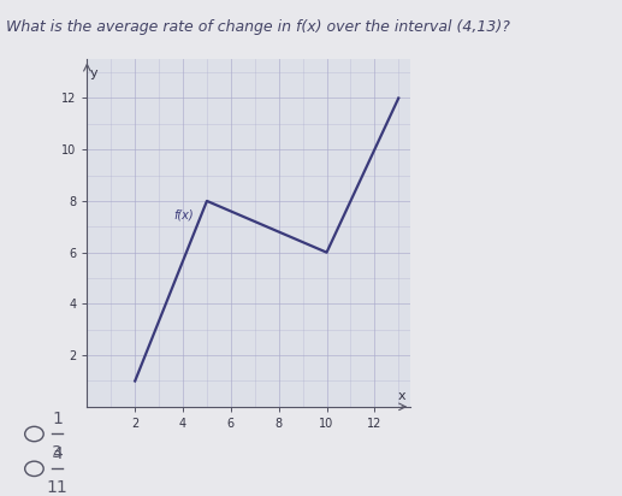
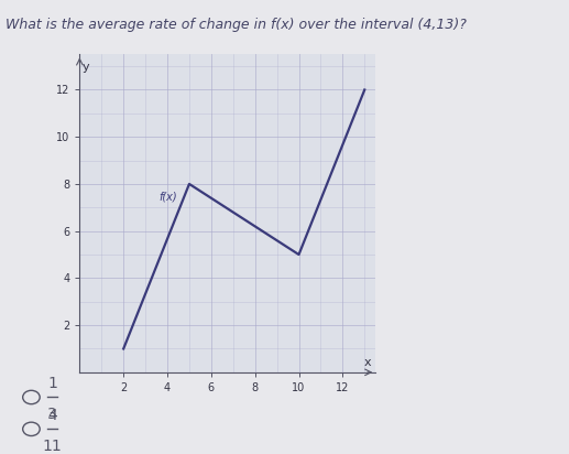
10: 6 -> 5
